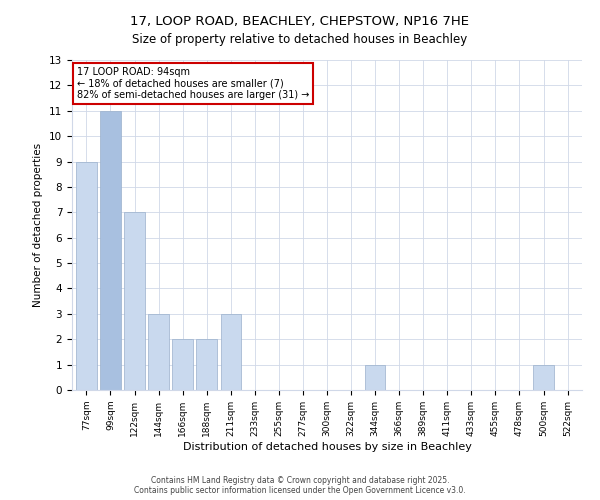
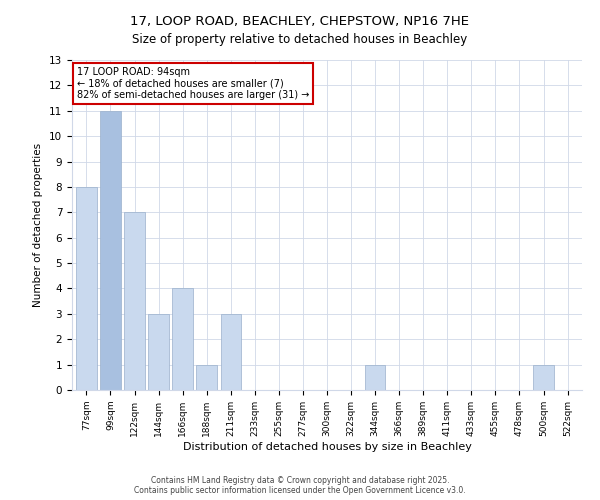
77sqm: 9 -> 8
166sqm: 2 -> 4
188sqm: 2 -> 1
